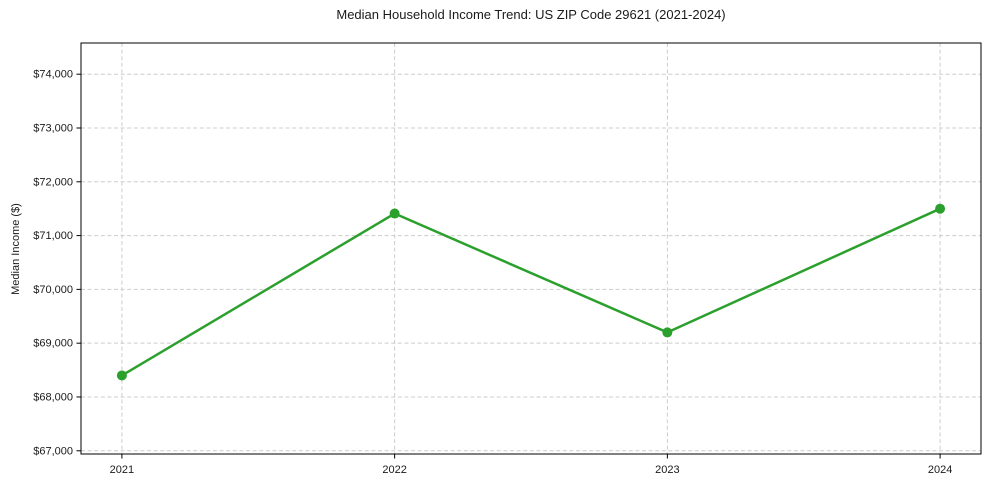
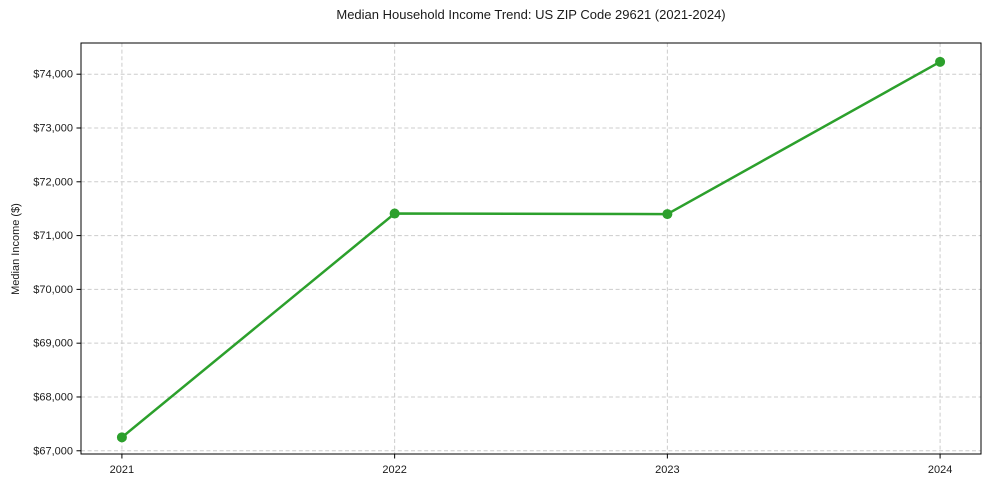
2021: $68400 -> $67200
2023: $69200 -> $71400
2024: $71500 -> $74200
